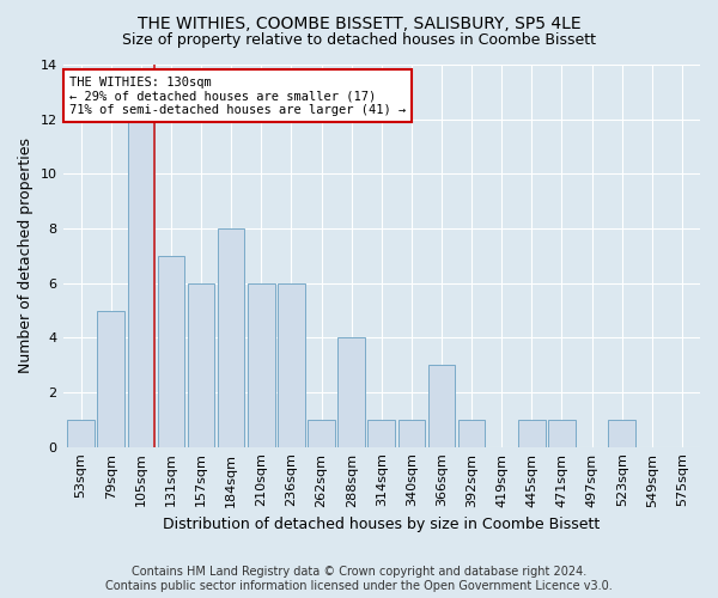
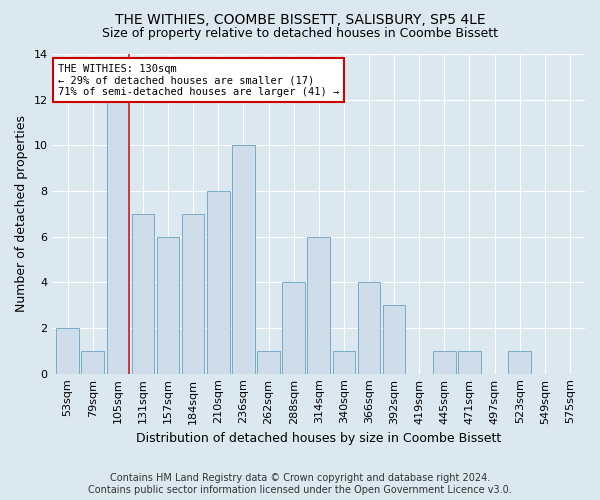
53sqm: 1 -> 2
79sqm: 5 -> 1
184sqm: 8 -> 7
210sqm: 6 -> 8
236sqm: 6 -> 10
314sqm: 1 -> 6
366sqm: 3 -> 4
392sqm: 1 -> 3
